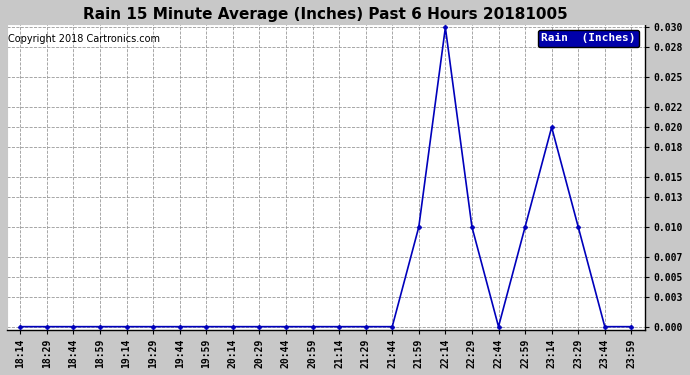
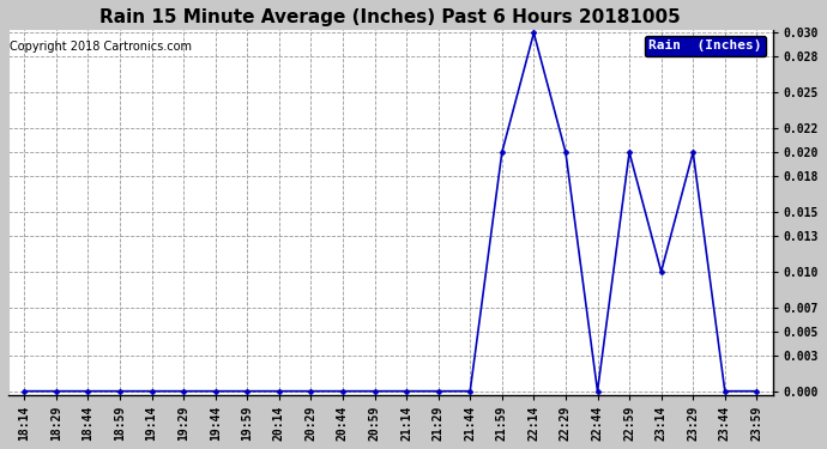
21:59: 0.01 -> 0.02
22:29: 0.01 -> 0.02
22:59: 0.01 -> 0.02
23:14: 0.02 -> 0.01
23:29: 0.01 -> 0.02
